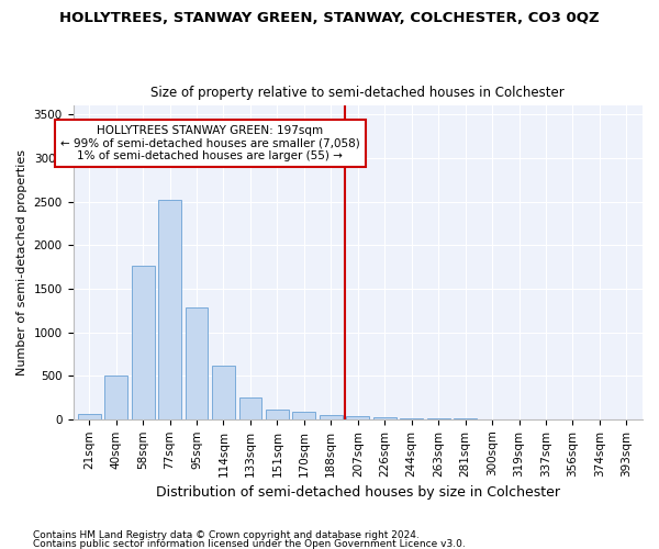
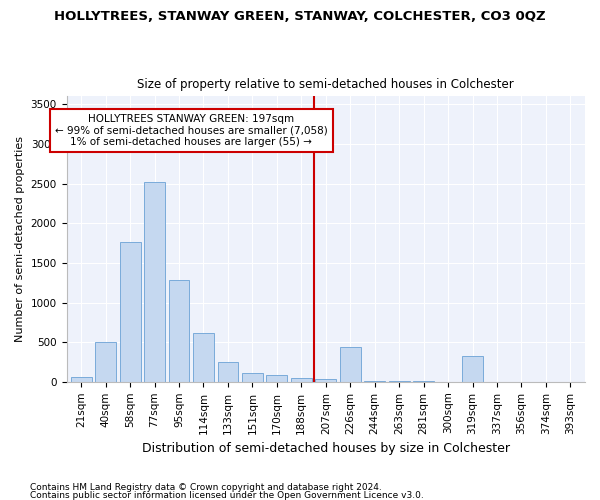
226sqm: 20 -> 440
319sqm: 0 -> 320
